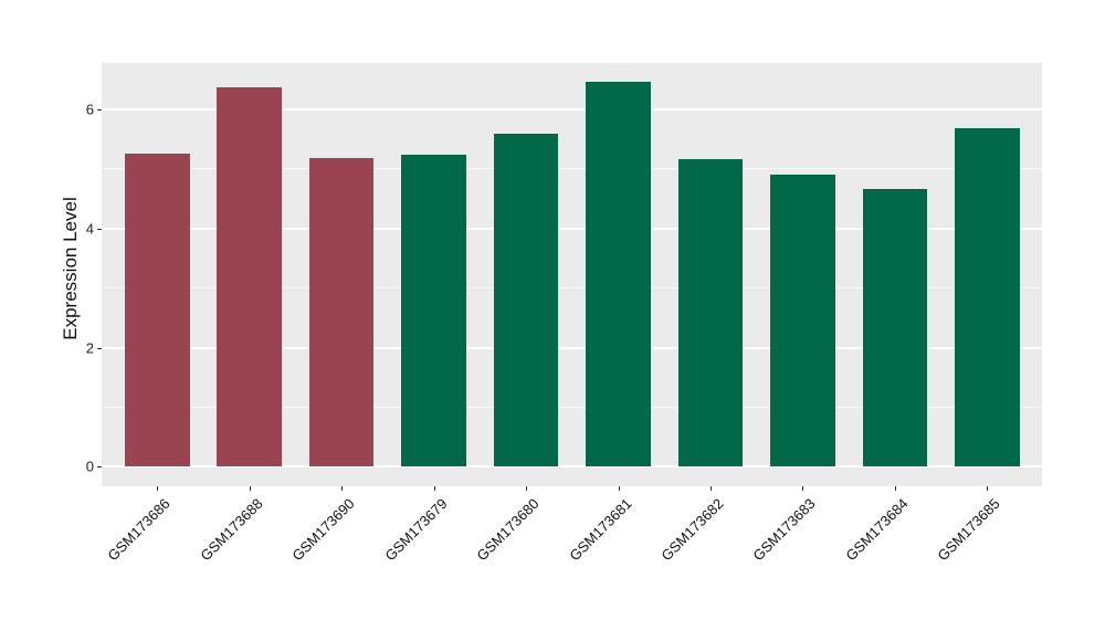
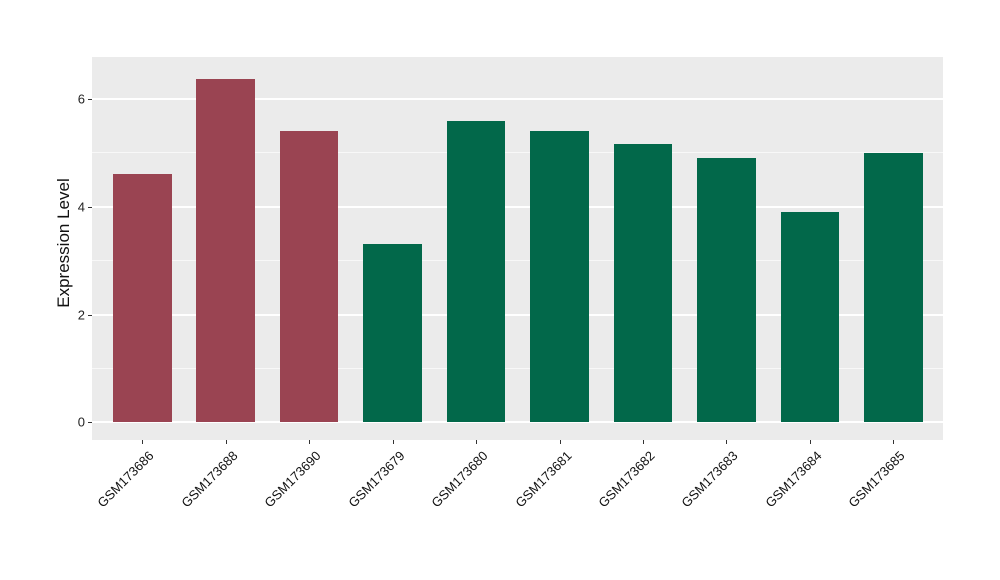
GSM173686: 5.3 -> 4.6
GSM173690: 5.2 -> 5.4
GSM173679: 5.2 -> 3.3
GSM173681: 6.5 -> 5.4
GSM173684: 4.7 -> 3.9
GSM173685: 5.7 -> 5.0
